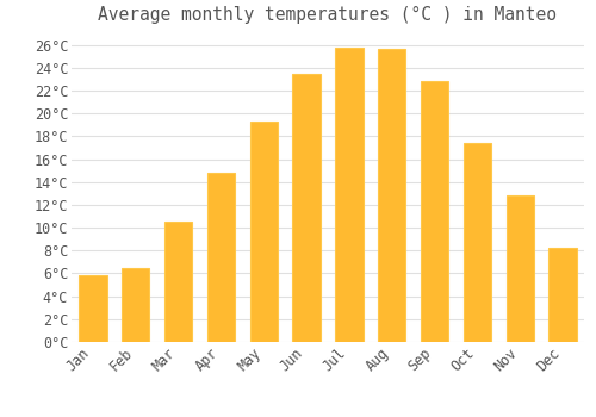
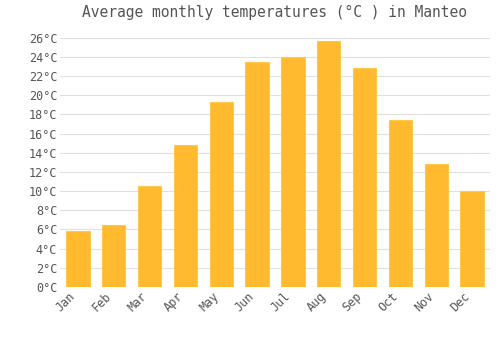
Jul: 25.7°C -> 24.0°C
Dec: 8.2°C -> 10.0°C
